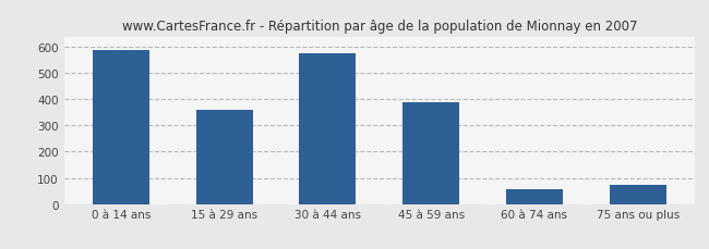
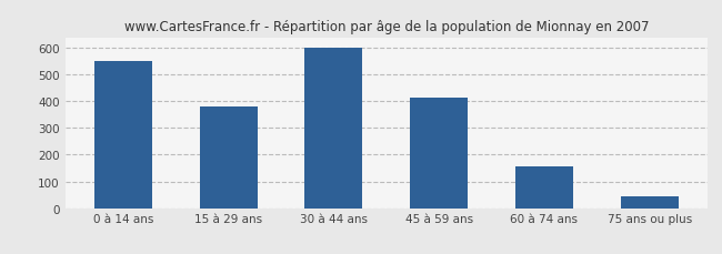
0 à 14 ans: 590 -> 550
15 à 29 ans: 360 -> 382
30 à 44 ans: 575 -> 601
45 à 59 ans: 390 -> 412
60 à 74 ans: 55 -> 155
75 ans ou plus: 75 -> 42
